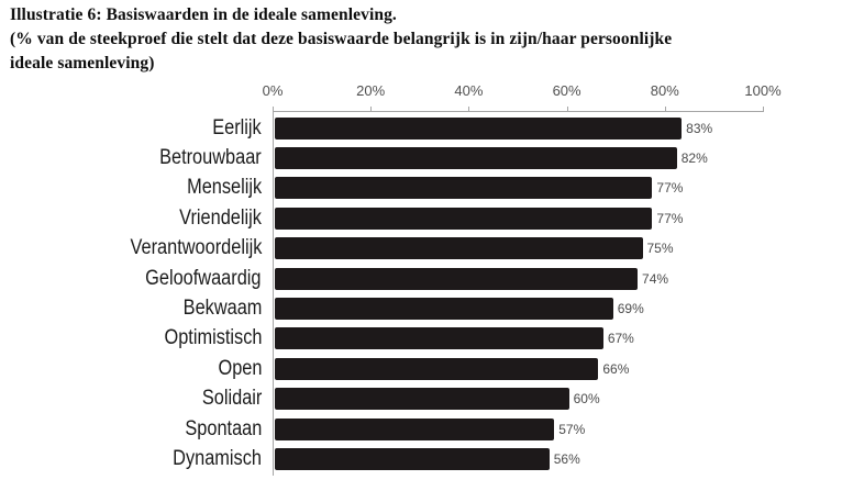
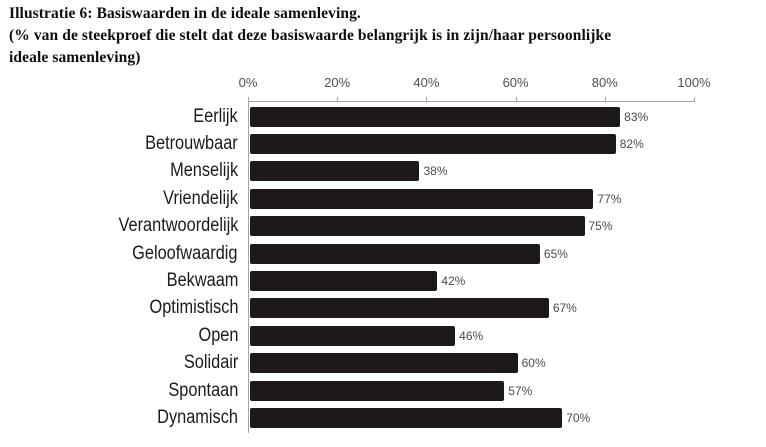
Menselijk: 77% -> 38%
Geloofwaardig: 74% -> 65%
Bekwaam: 69% -> 42%
Open: 66% -> 46%
Dynamisch: 56% -> 70%
